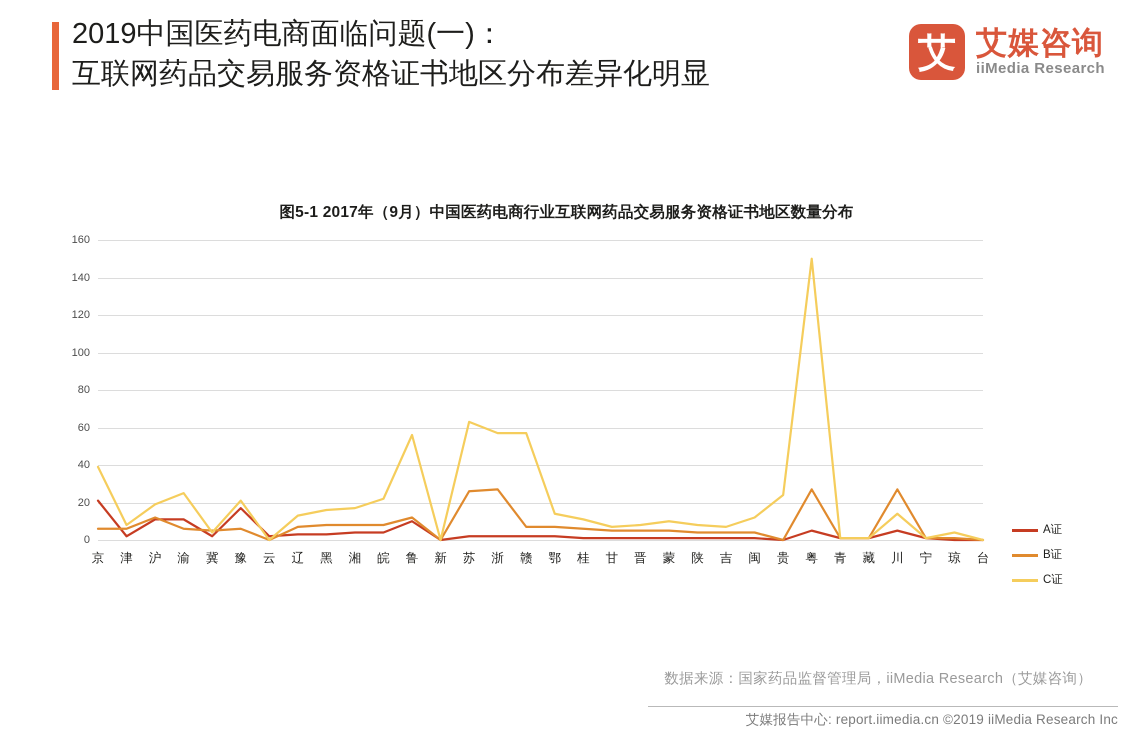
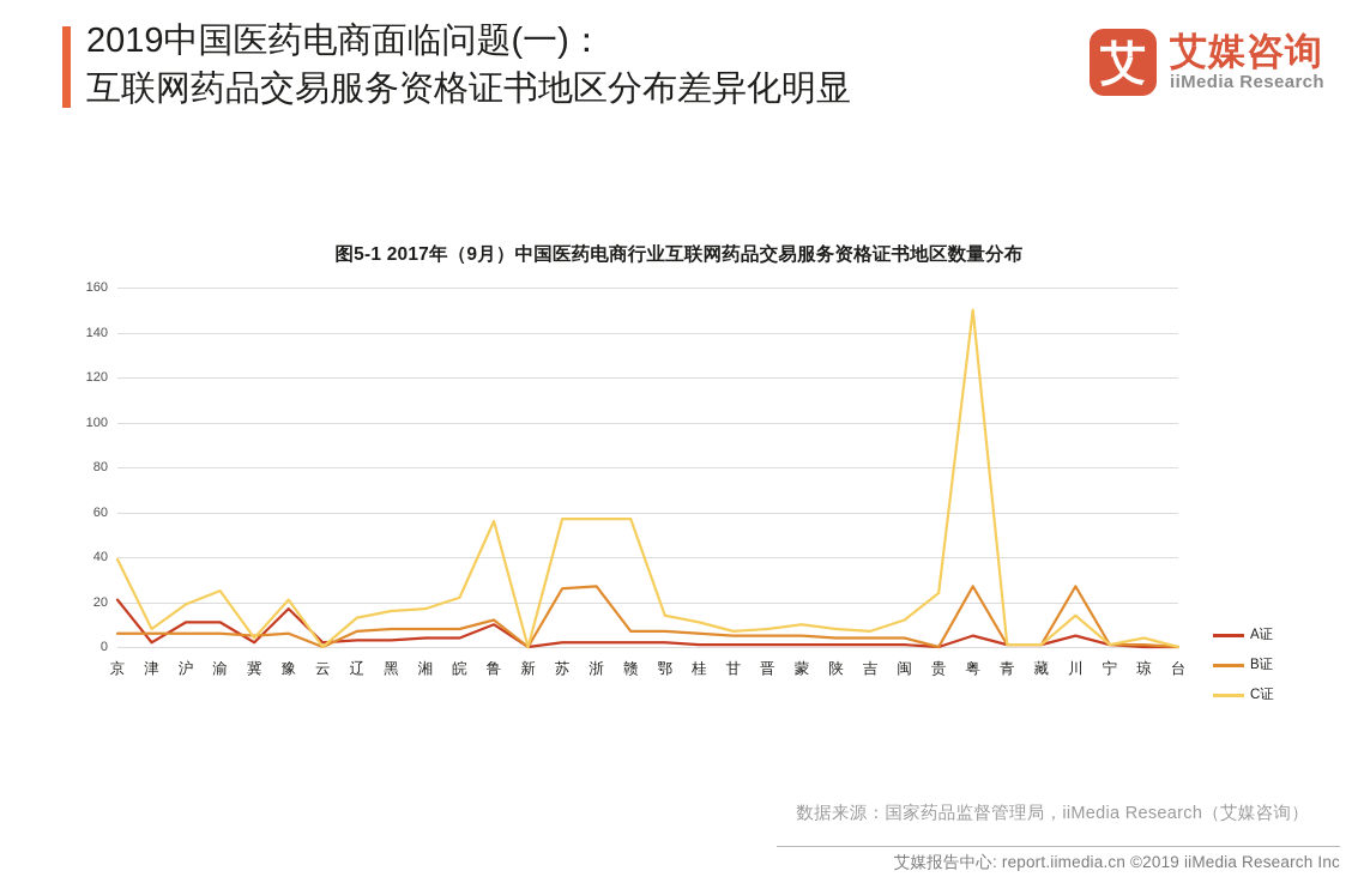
B证/沪: 12 -> 6
C证/苏: 63 -> 57
